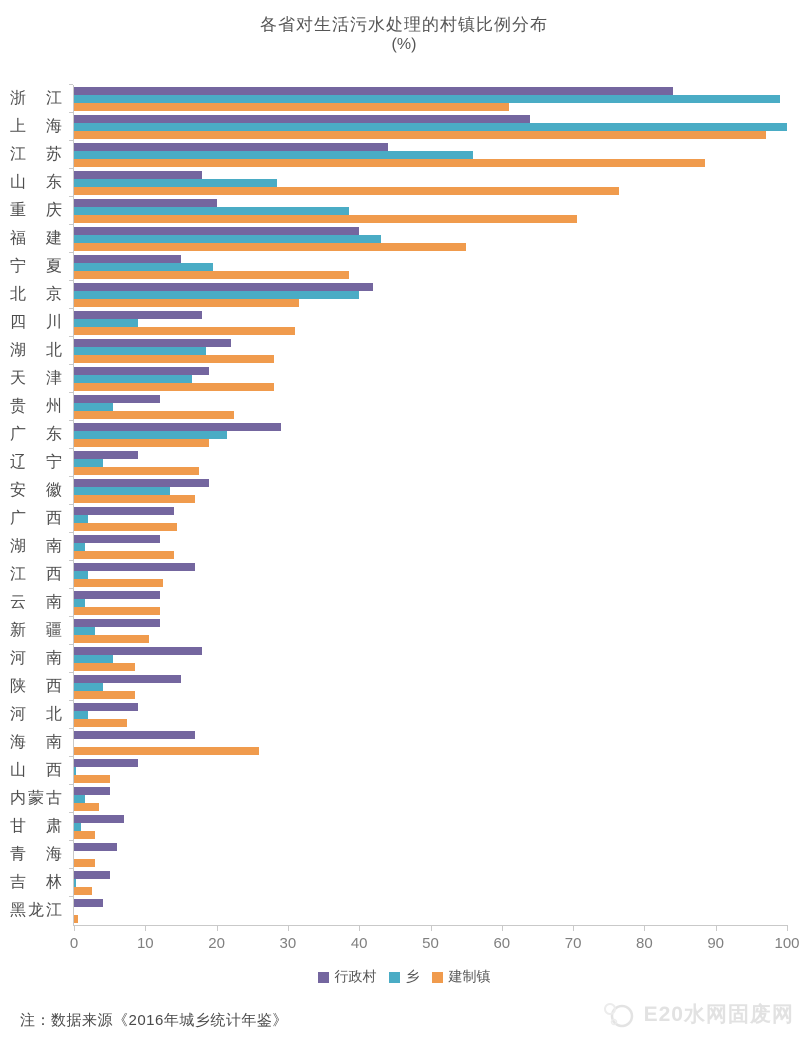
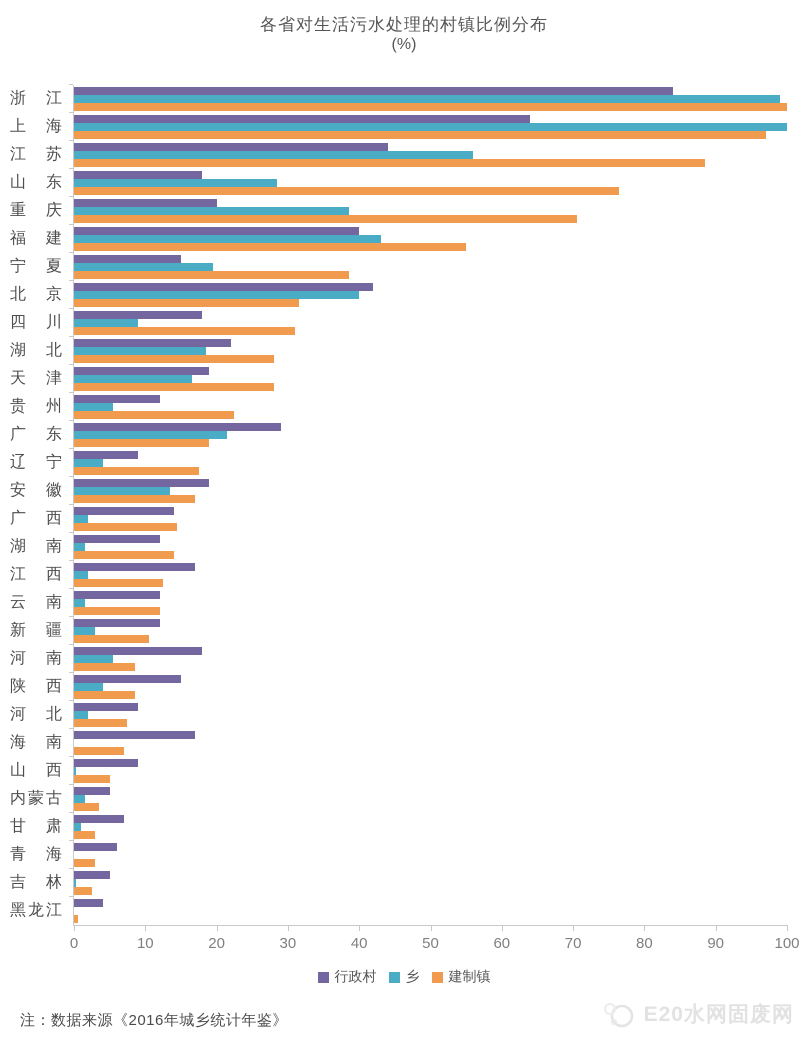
建制镇/浙江: 61 -> 100
建制镇/海南: 26 -> 7
